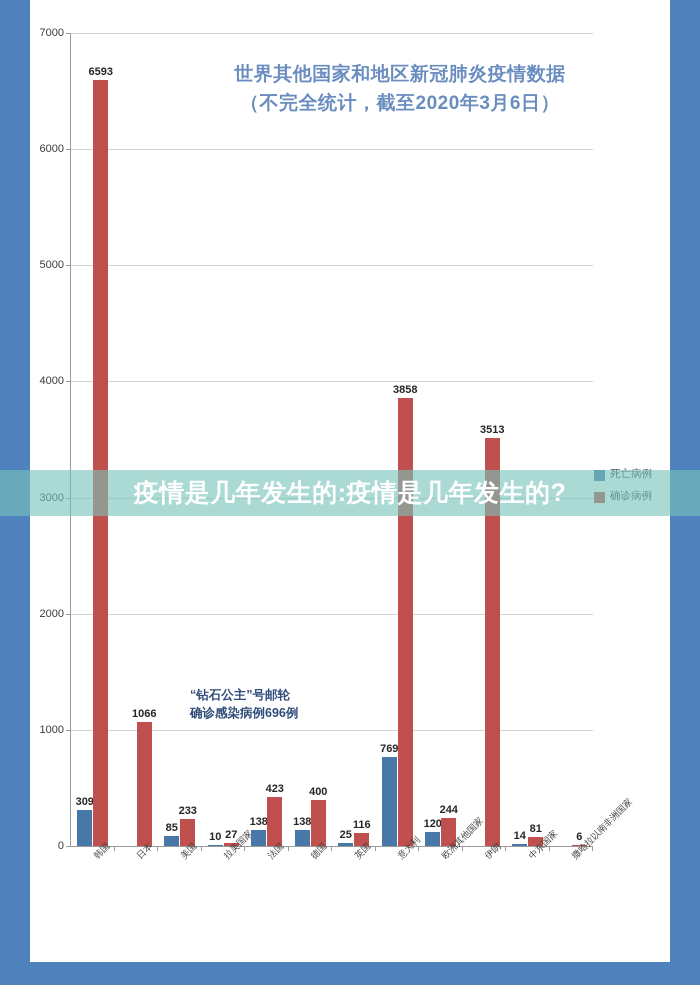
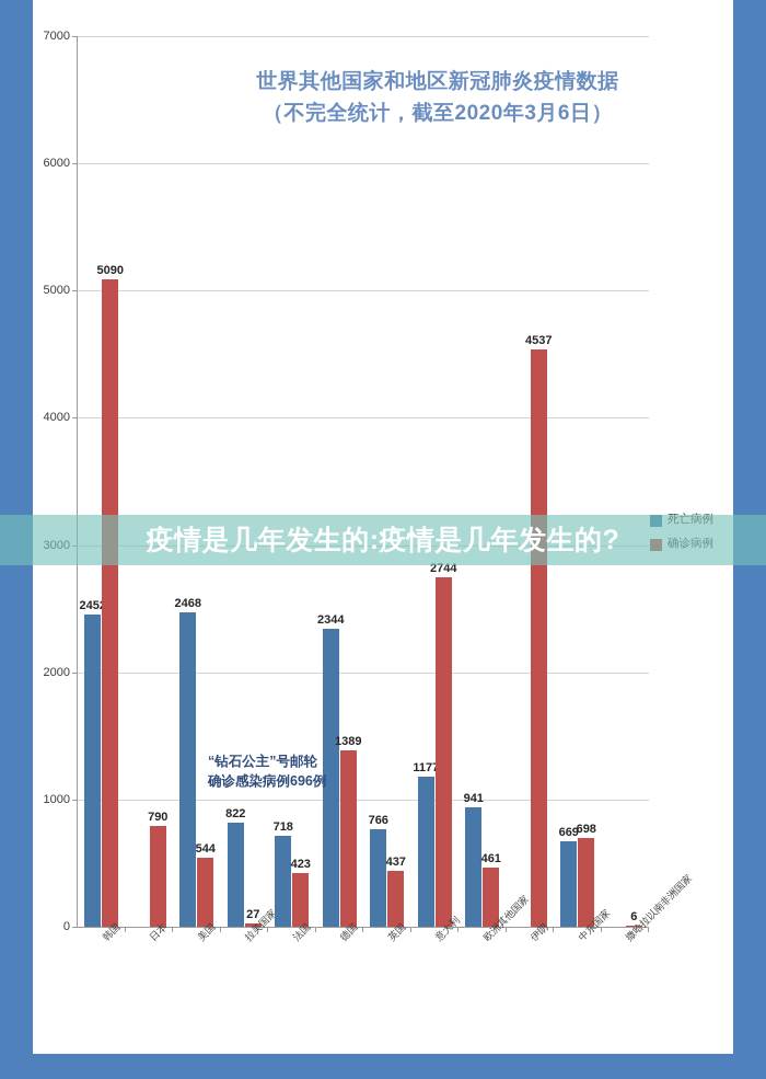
死亡病例/韩国: 309 -> 2452
确诊病例/韩国: 6593 -> 5090
确诊病例/日本: 1066 -> 790
死亡病例/美国: 85 -> 2468
确诊病例/美国: 233 -> 544
死亡病例/拉美国家: 10 -> 822
死亡病例/法国: 138 -> 718
死亡病例/德国: 138 -> 2344
确诊病例/德国: 400 -> 1389
死亡病例/英国: 25 -> 766
确诊病例/英国: 116 -> 437
死亡病例/意大利: 769 -> 1177
确诊病例/意大利: 3858 -> 2744
死亡病例/欧洲其他国家: 120 -> 941
确诊病例/欧洲其他国家: 244 -> 461
确诊病例/伊朗: 3513 -> 4537
死亡病例/中东国家: 14 -> 669
确诊病例/中东国家: 81 -> 698
